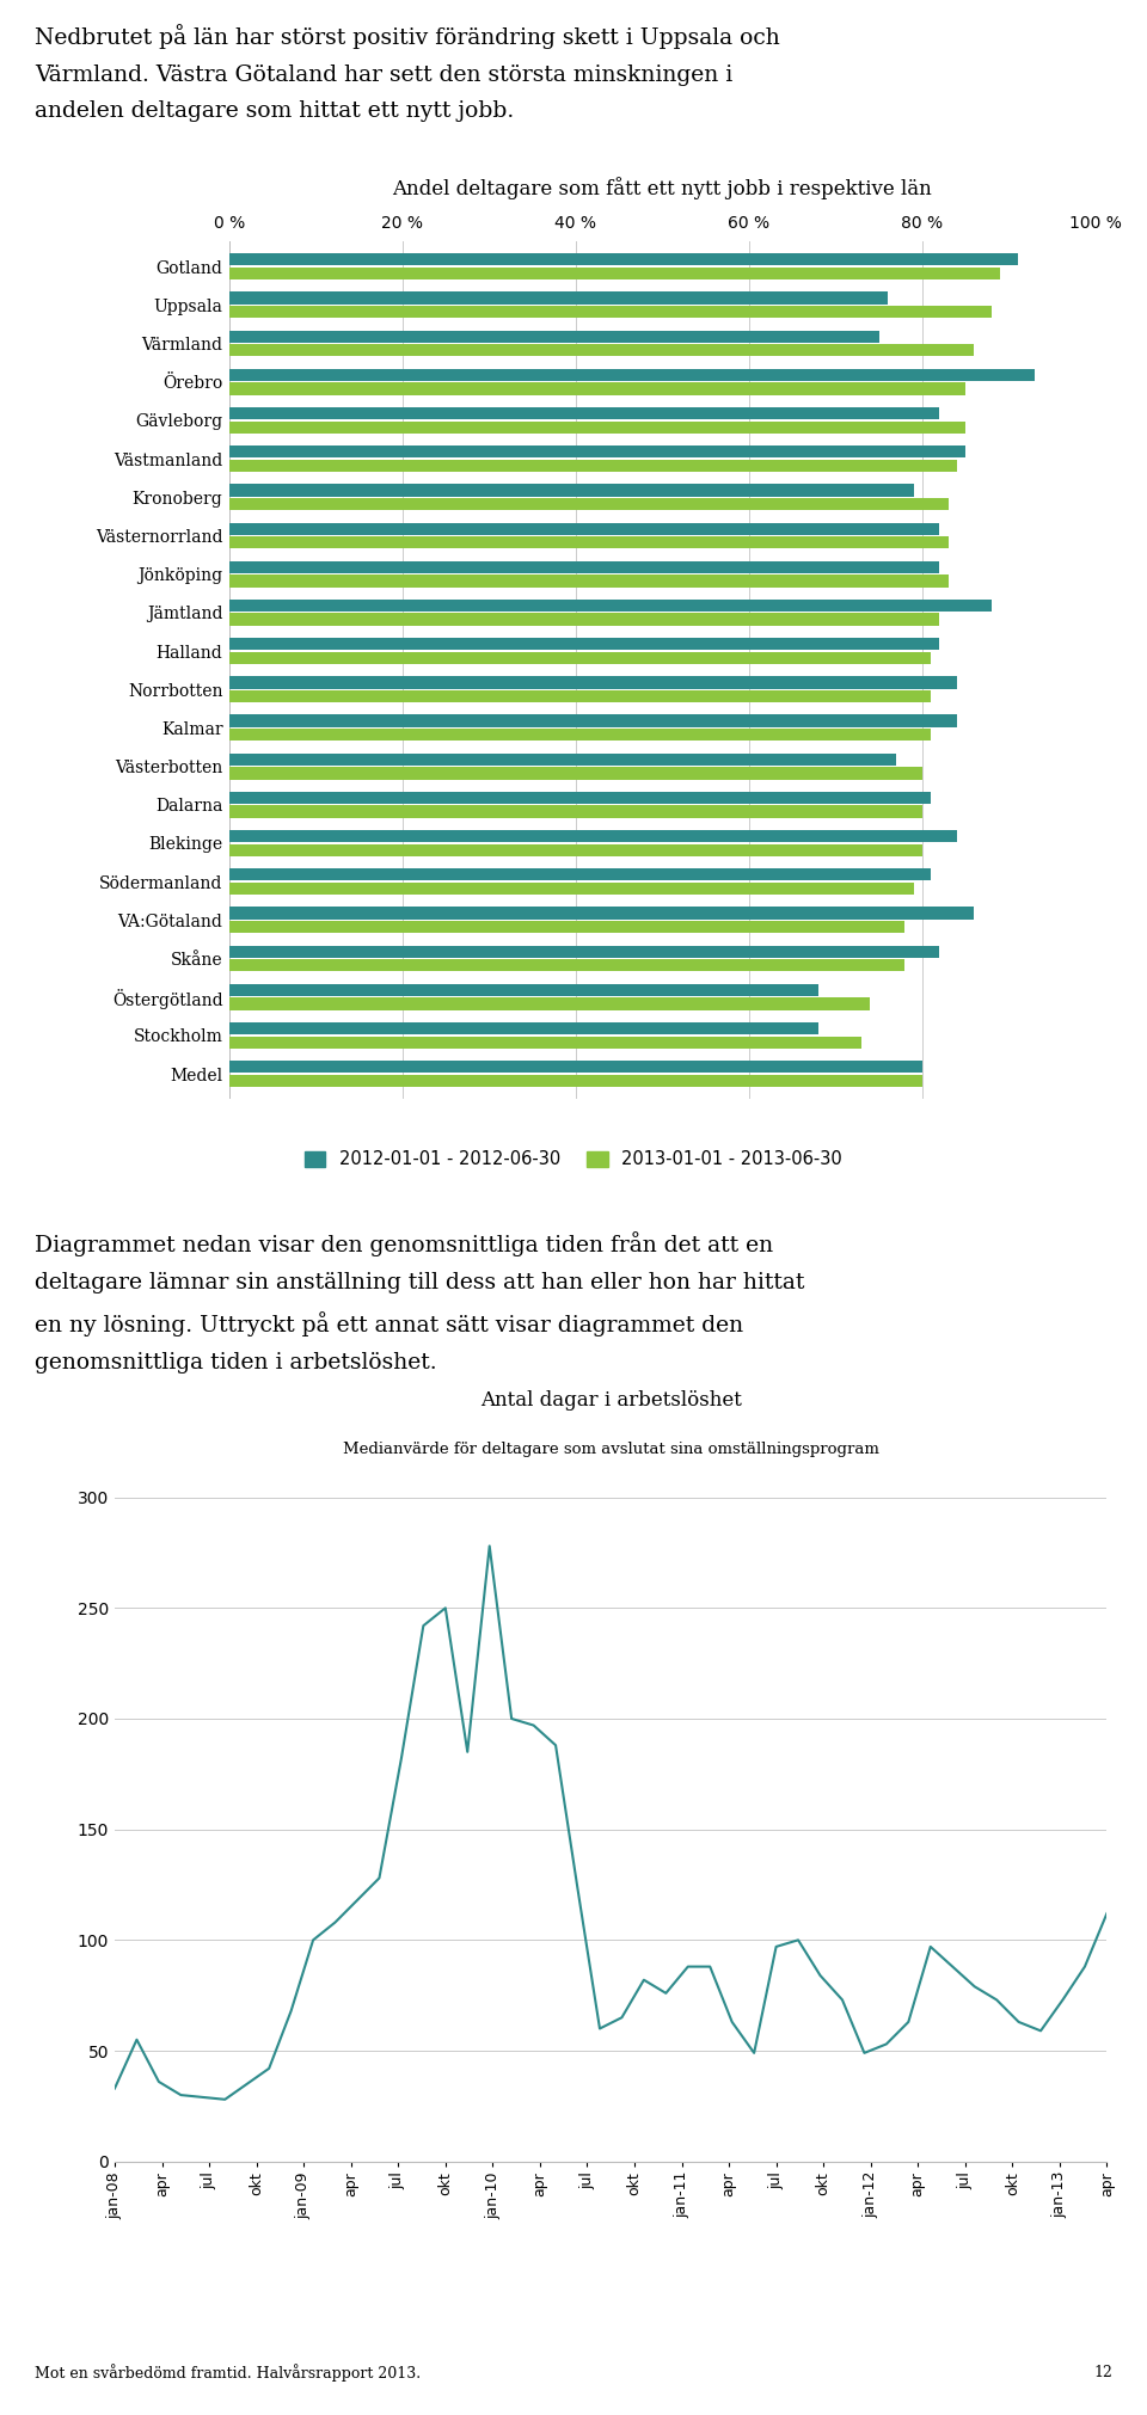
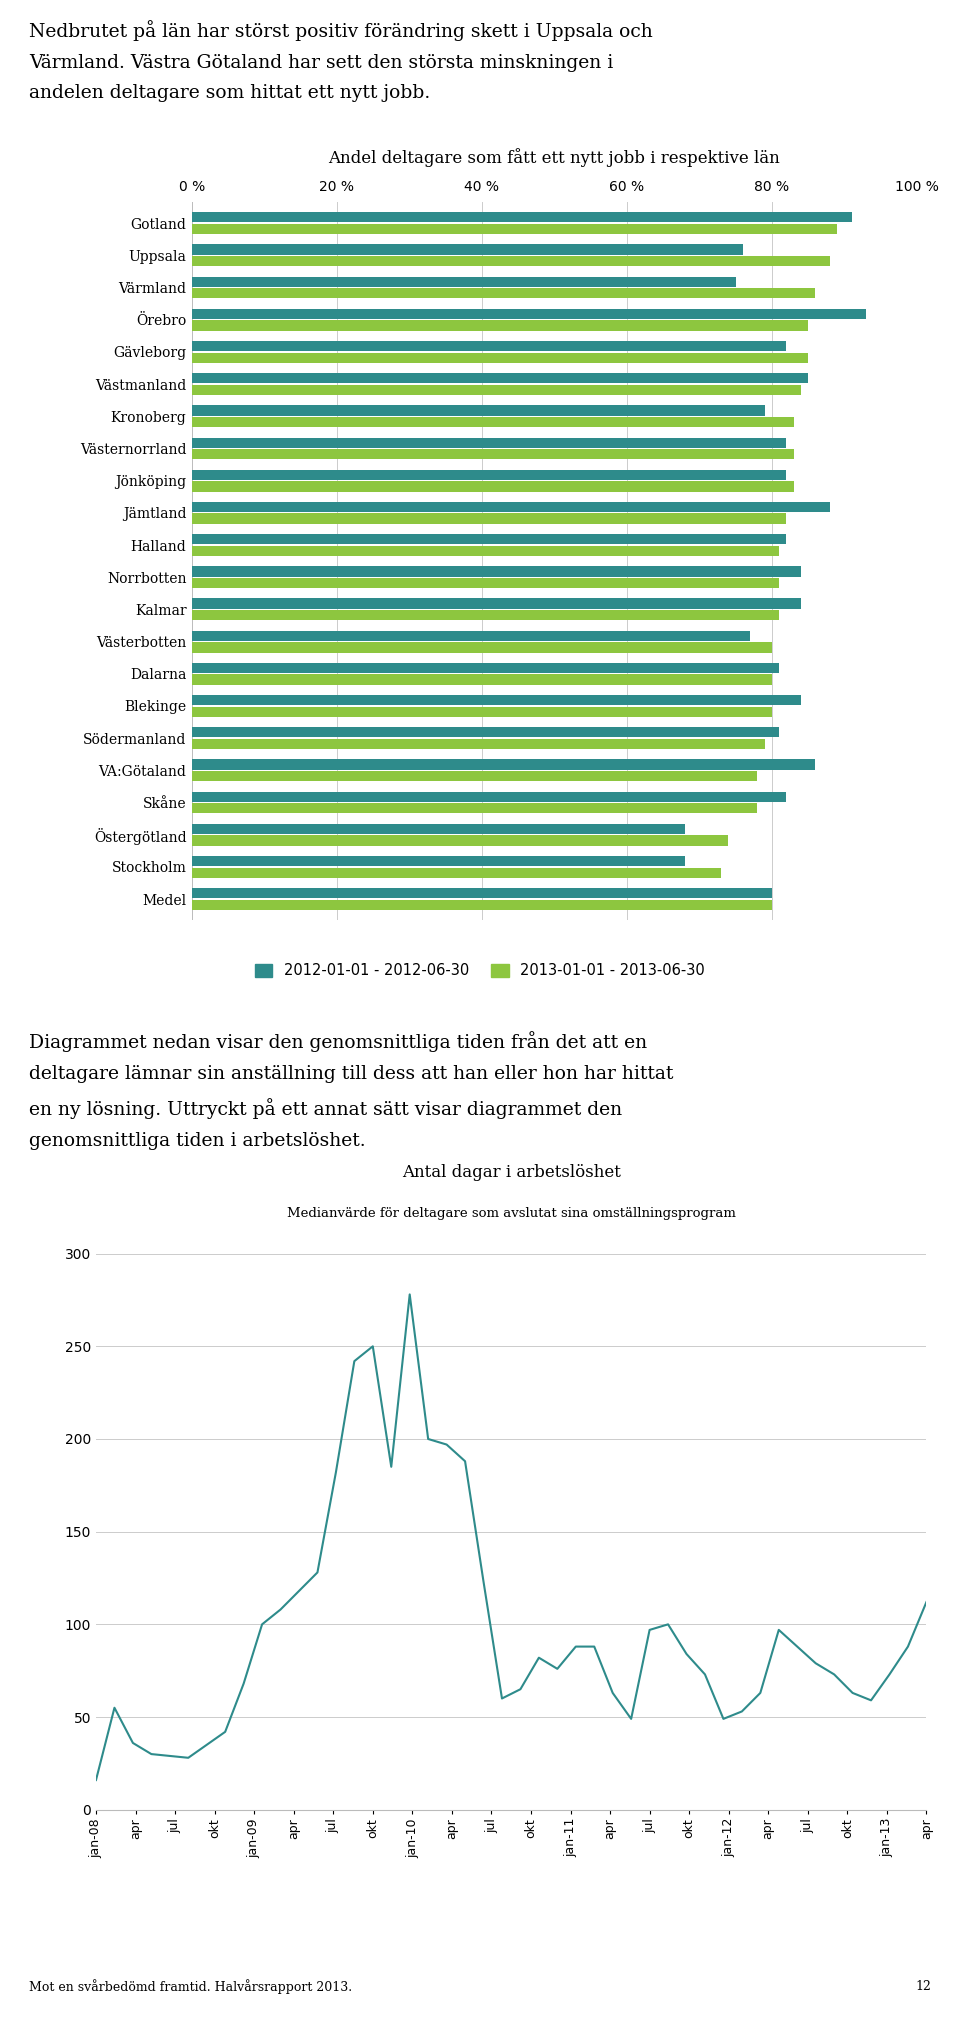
jan-08: 33 -> 16
